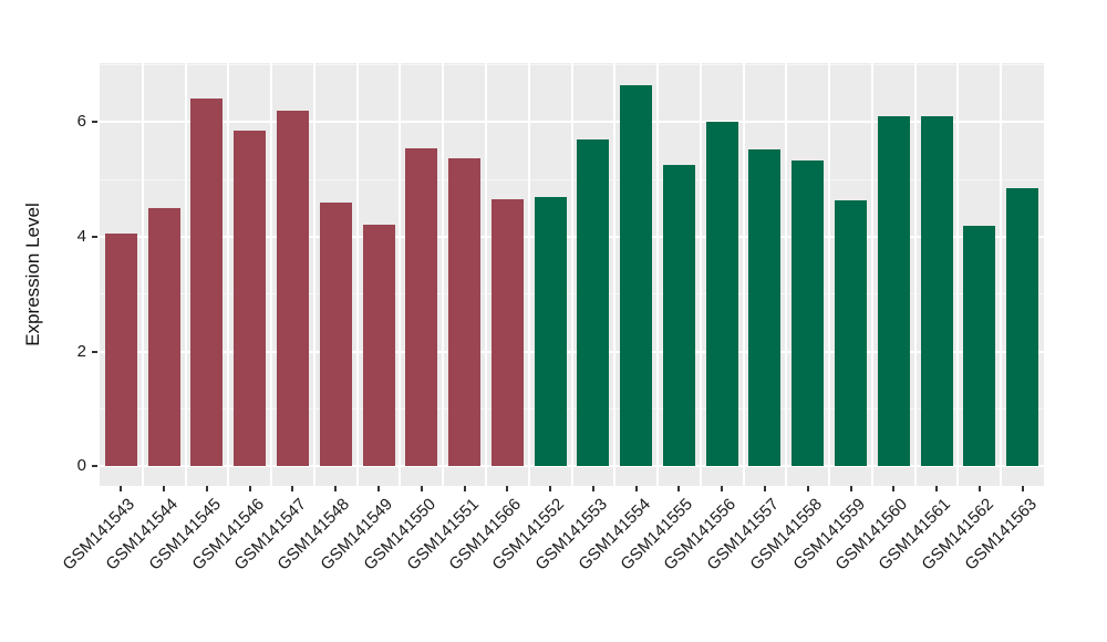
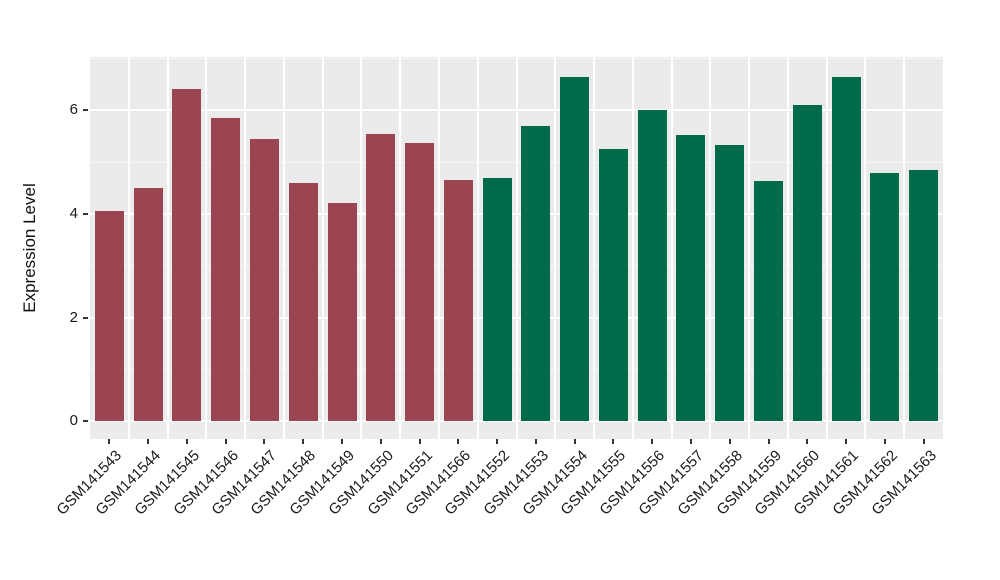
GSM141547: 6.2 -> 5.5
GSM141561: 6.1 -> 6.7
GSM141562: 4.2 -> 4.8
